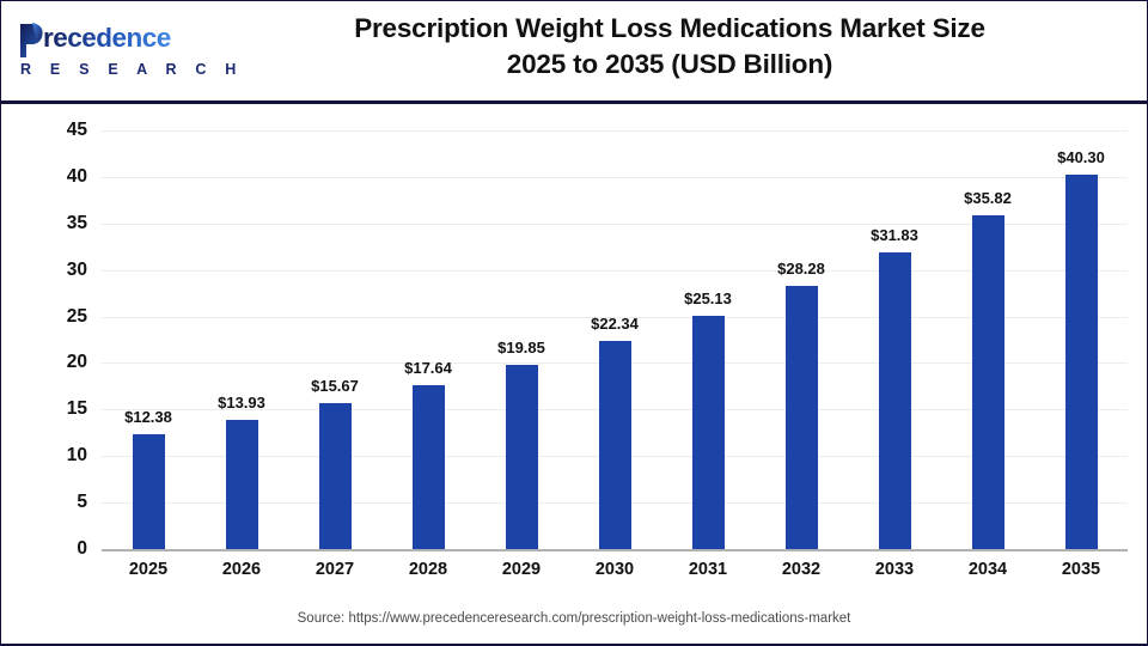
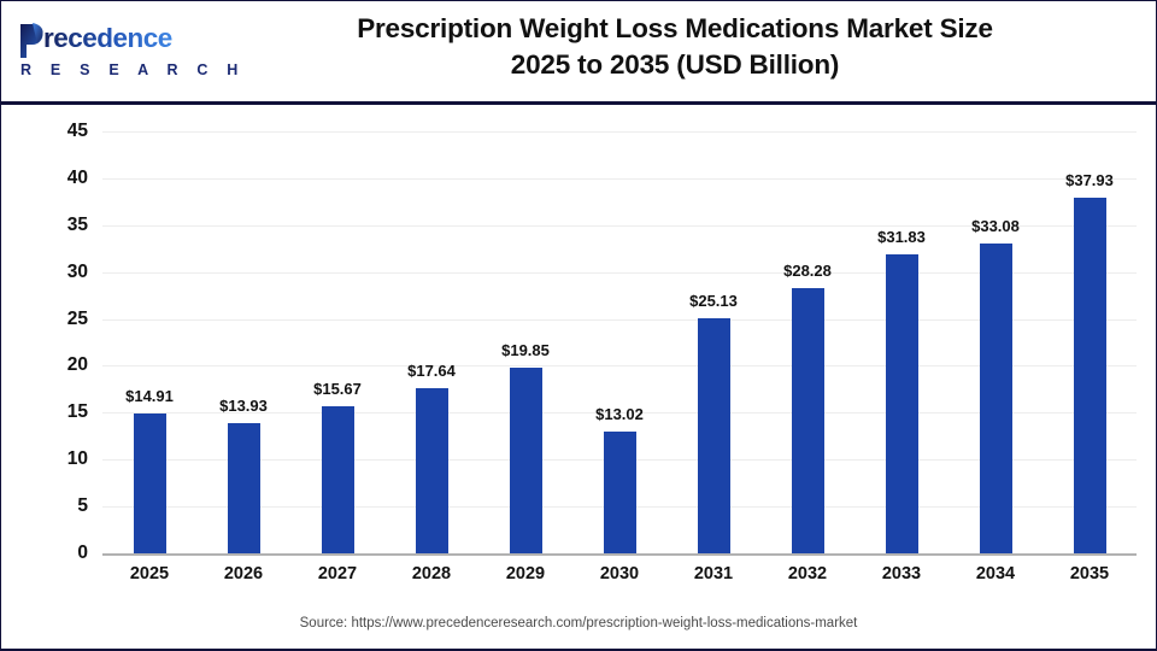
2025: $12.38 -> $14.91
2030: $22.34 -> $13.02
2034: $35.82 -> $33.08
2035: $40.30 -> $37.93
